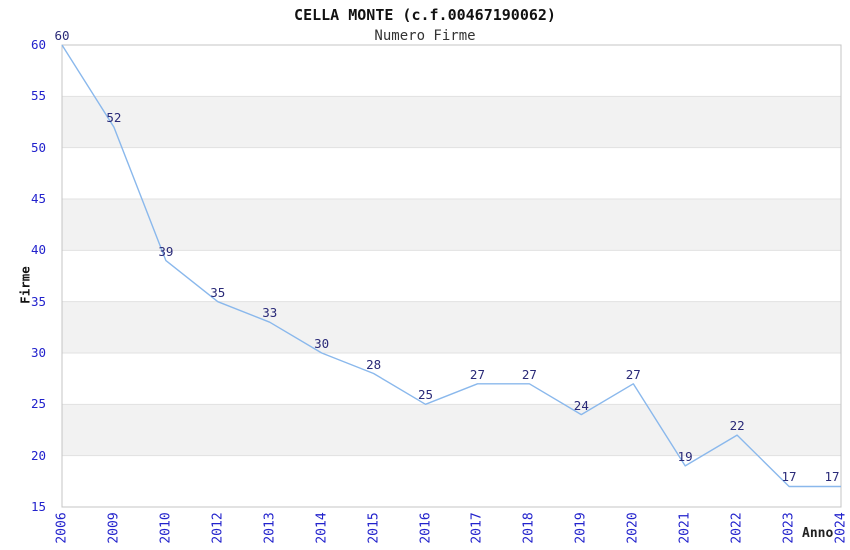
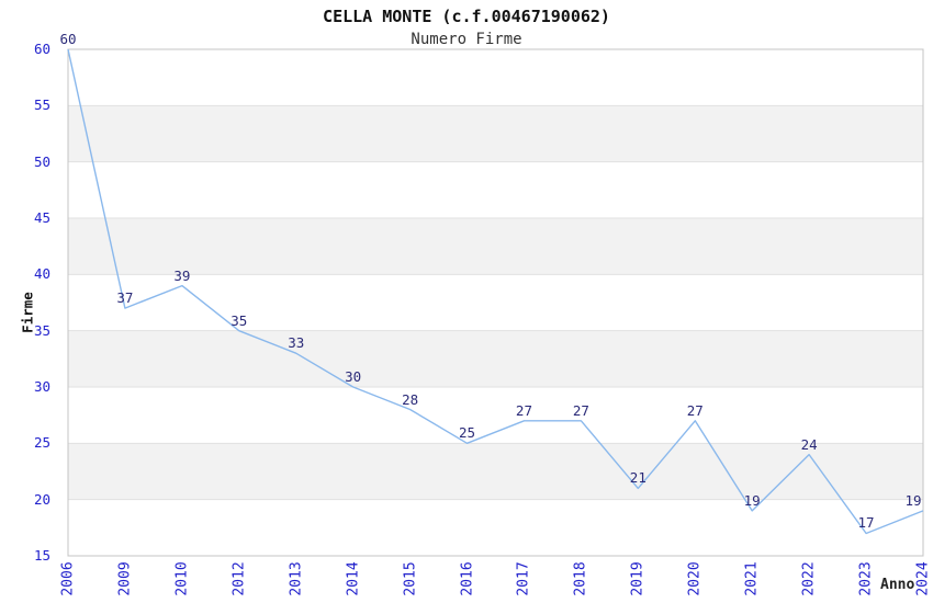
2009: 52 -> 37
2019: 24 -> 21
2022: 22 -> 24
2024: 17 -> 19
